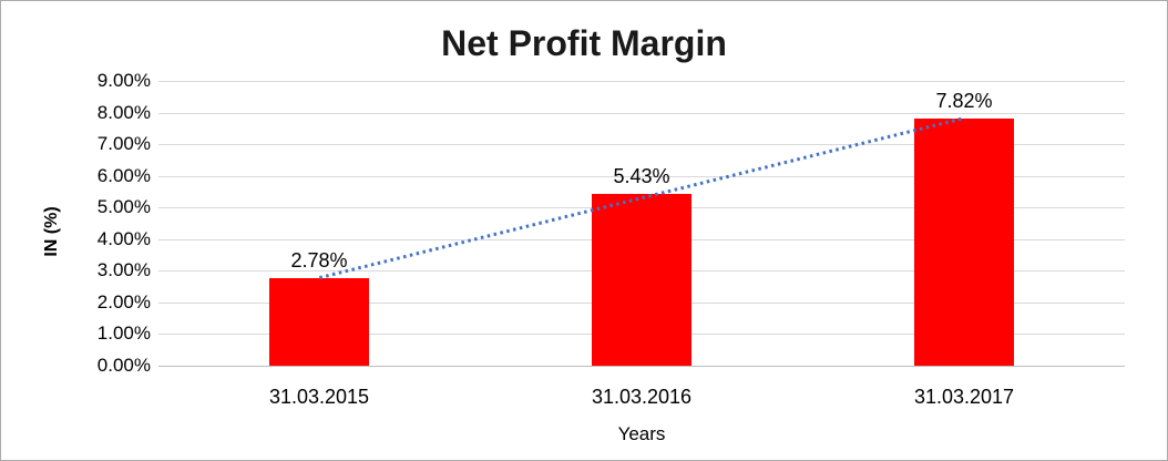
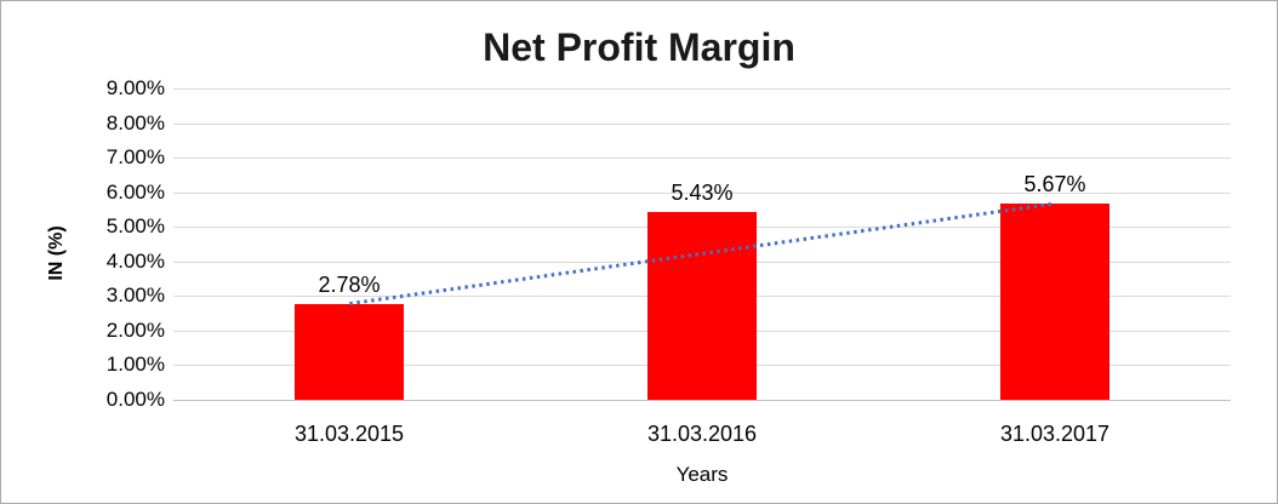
31.03.2017: 7.82% -> 5.67%
